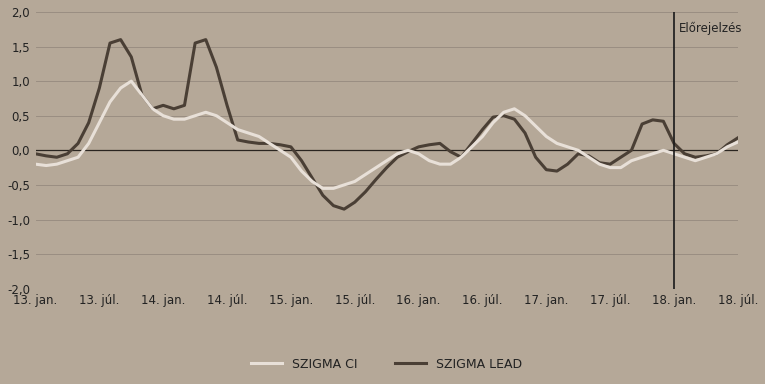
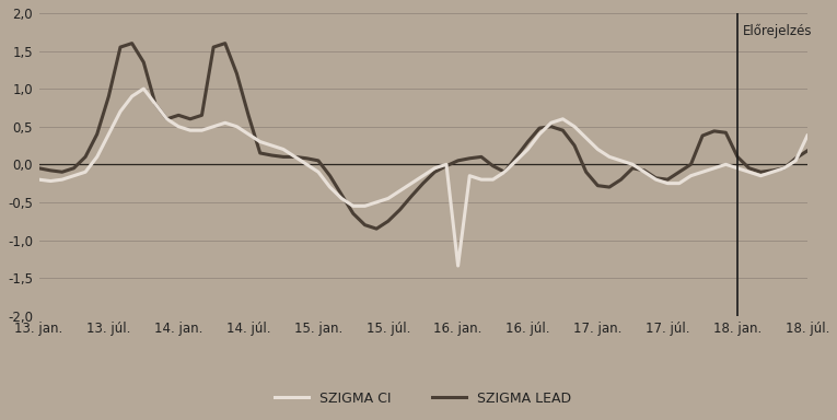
SZIGMA CI/16. jan.: -0,05 -> -1,34
SZIGMA CI/18. júl.: 0,12 -> 0,38
